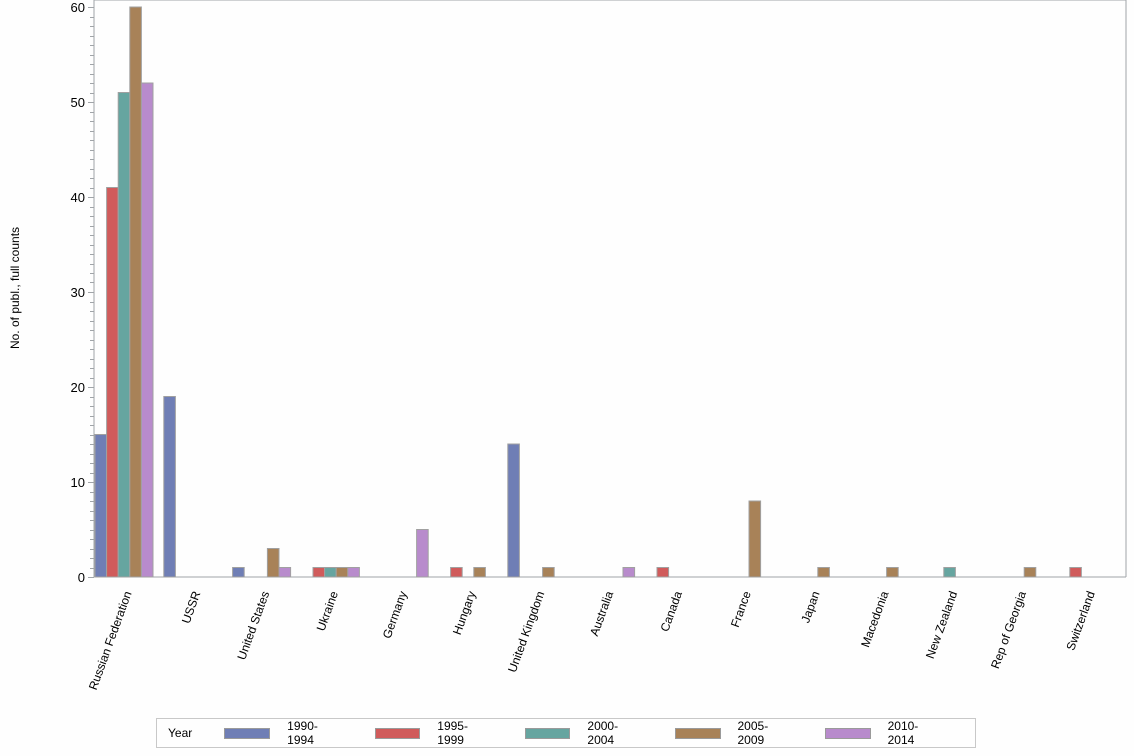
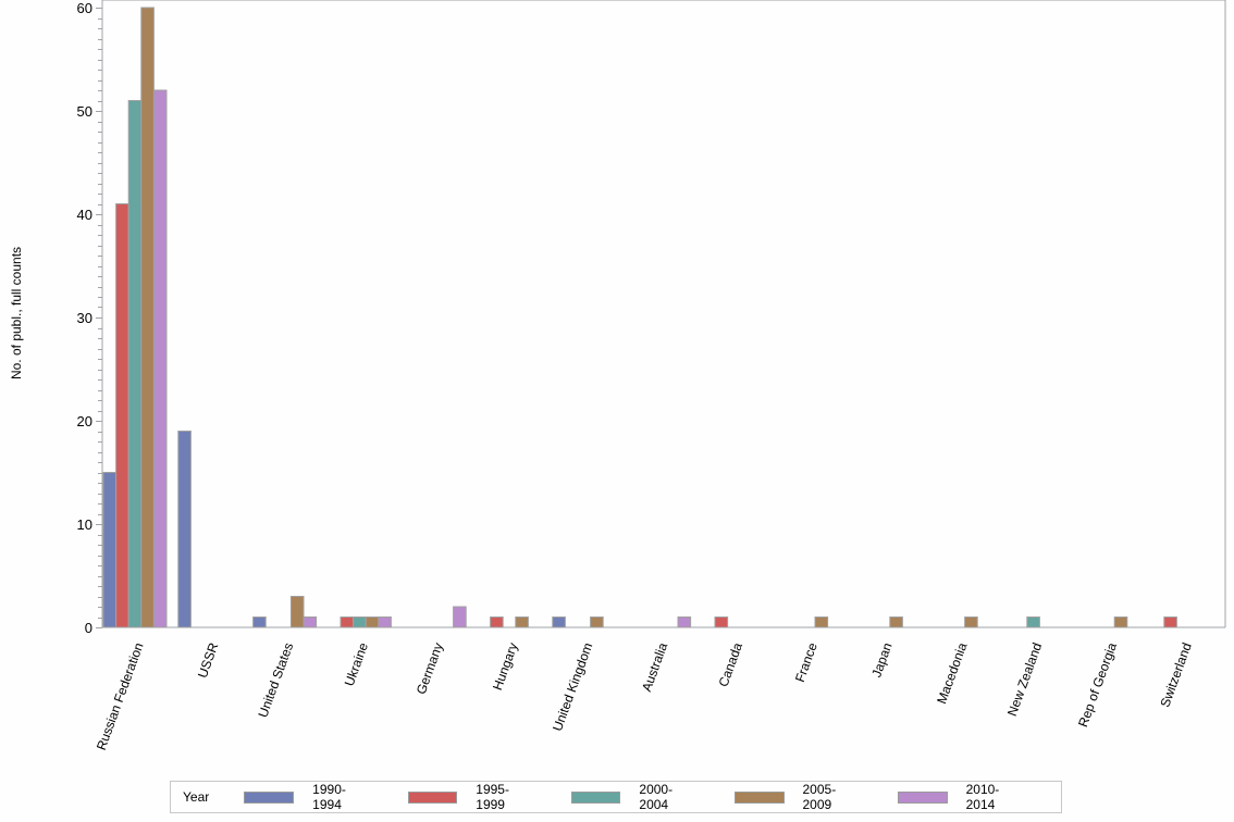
2010-2014/Germany: 5 -> 2
1990-1994/United Kingdom: 14 -> 1
2005-2009/France: 8 -> 1
